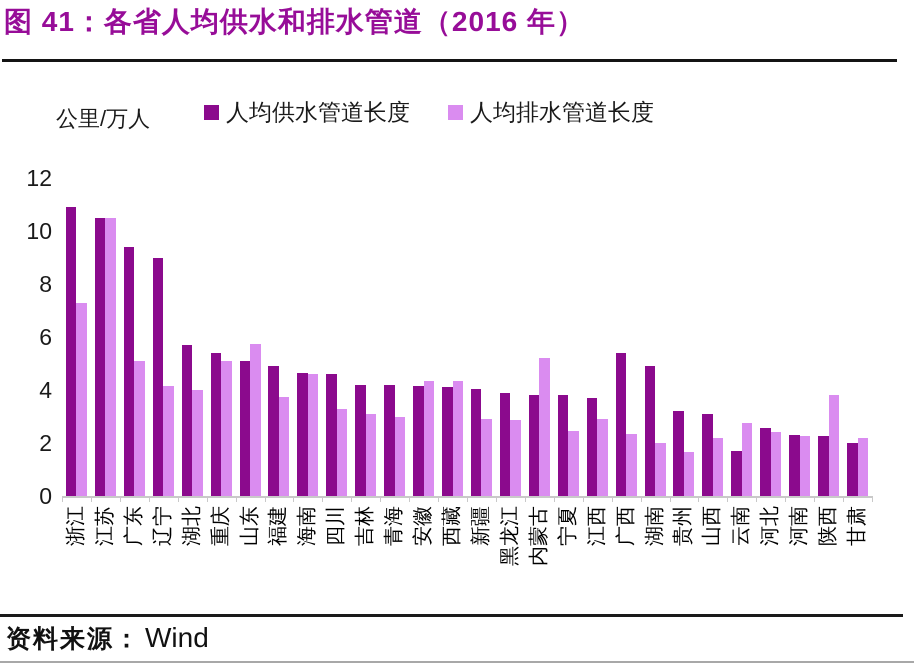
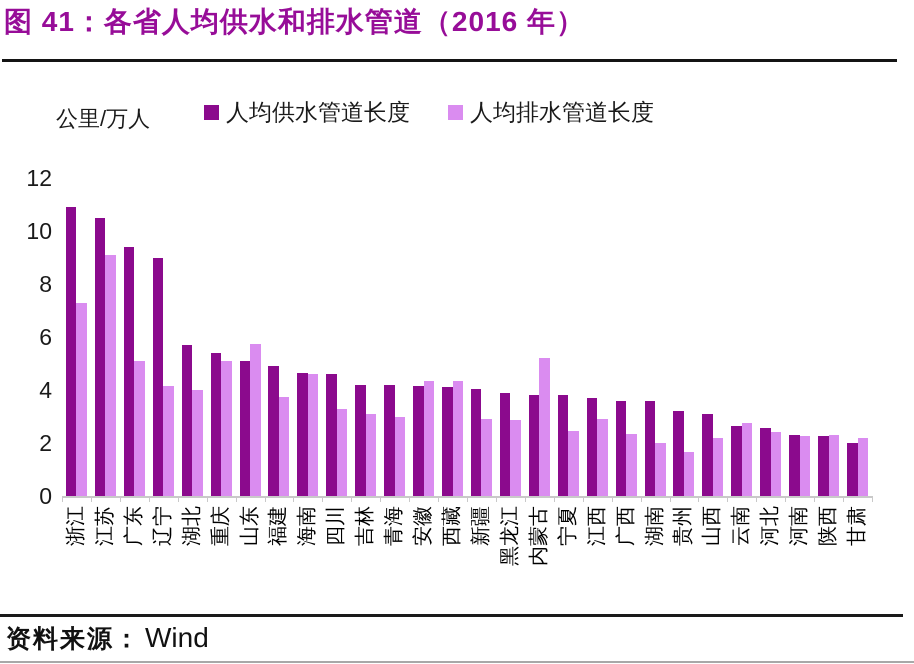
人均排水管道长度/江苏: 10.5 -> 9.1
人均供水管道长度/广西: 5.4 -> 3.6
人均供水管道长度/湖南: 4.9 -> 3.6
人均供水管道长度/云南: 1.7 -> 2.6
人均排水管道长度/陕西: 3.8 -> 2.3
